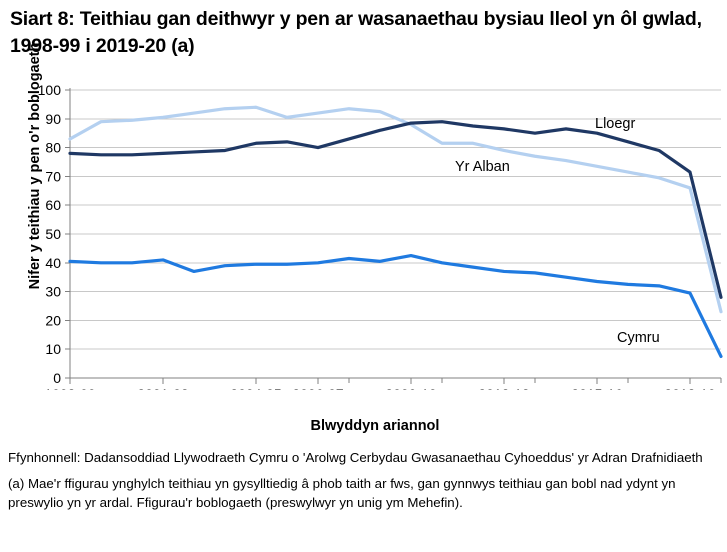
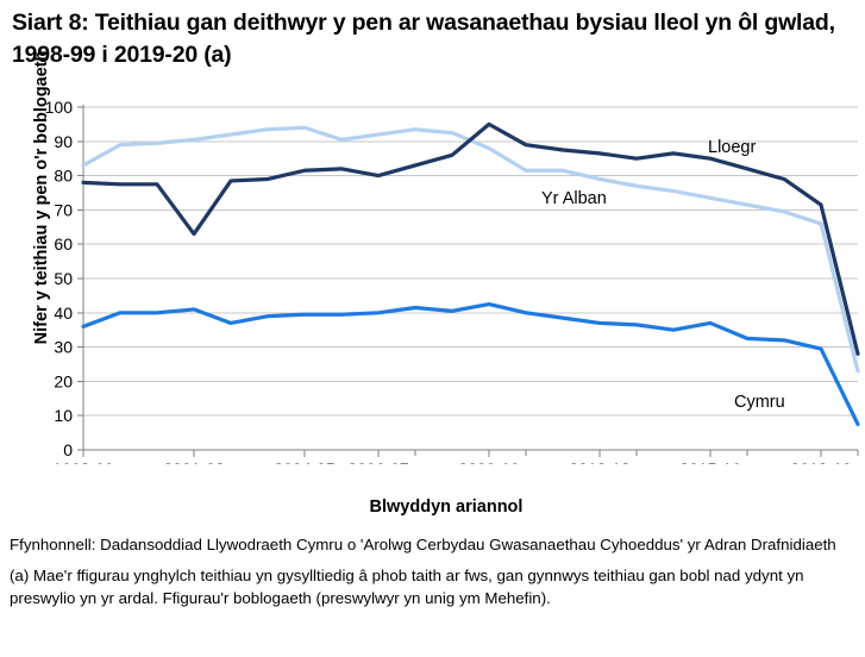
Cymru/1998-99: 40 -> 36
Lloegr/2001-02: 78 -> 63
Lloegr/2009-10: 88 -> 95
Cymru/2015-16: 34 -> 37
